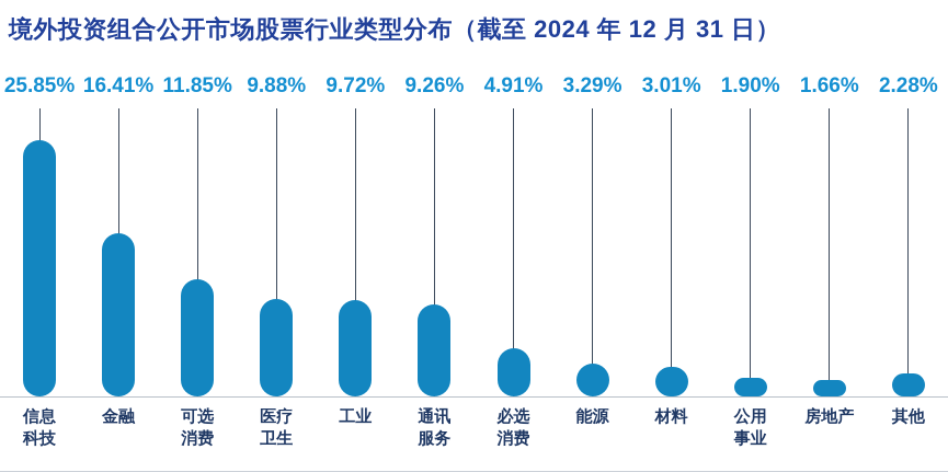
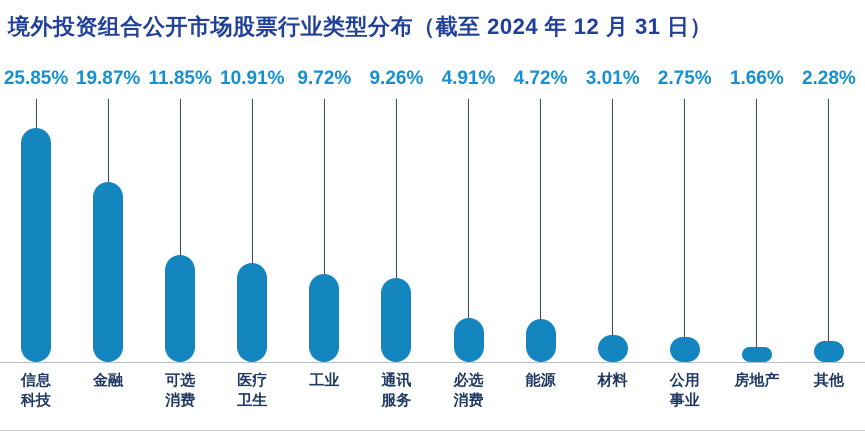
金融: 16.41% -> 19.87%
医疗卫生: 9.88% -> 10.91%
能源: 3.29% -> 4.72%
公用事业: 1.90% -> 2.75%
